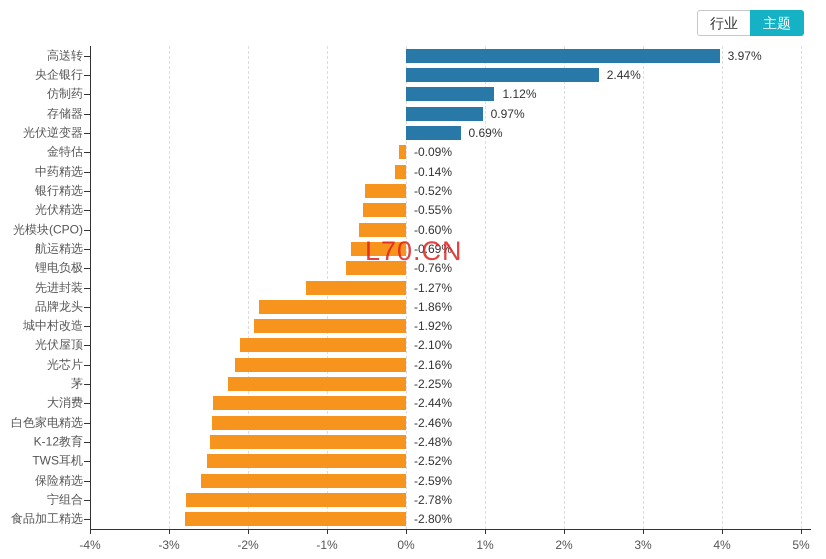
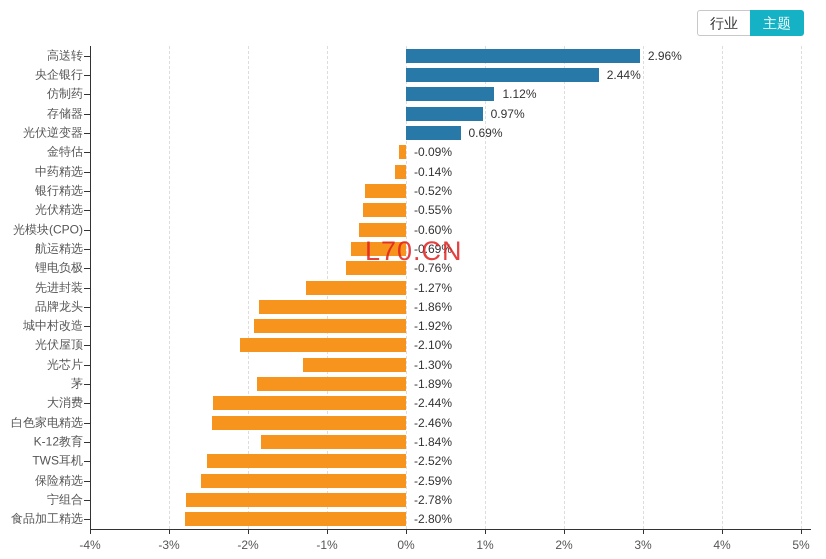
高送转: 3.97% -> 2.96%
光芯片: -2.16% -> -1.30%
茅: -2.25% -> -1.89%
K-12教育: -2.48% -> -1.84%
